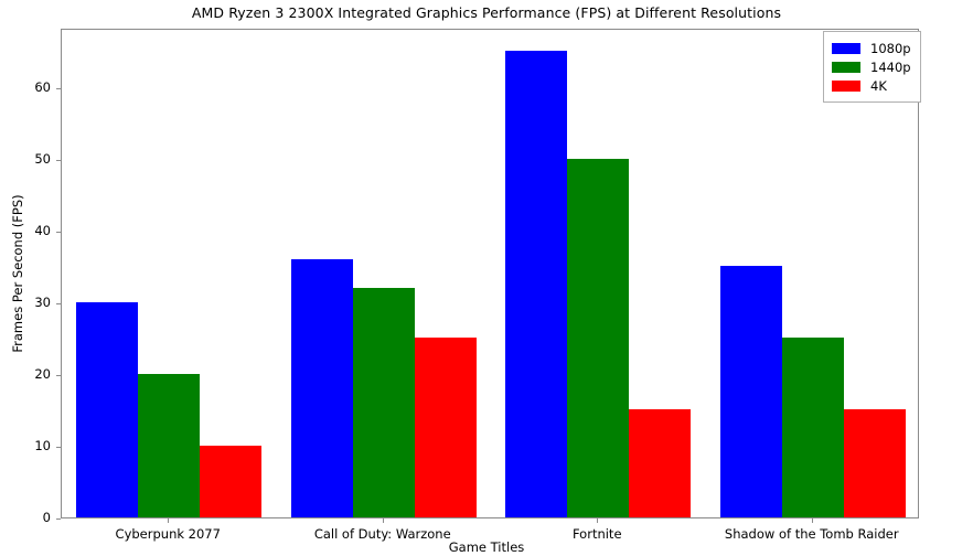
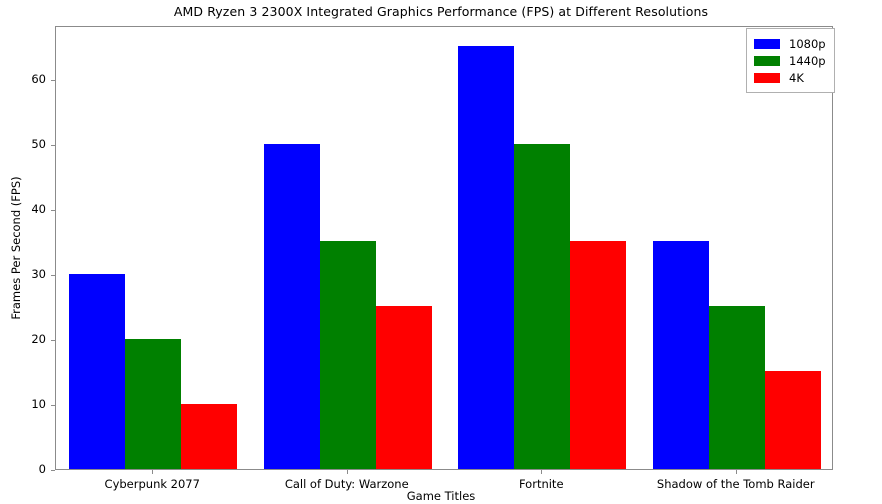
1080p/Call of Duty: Warzone: 36 -> 50
1440p/Call of Duty: Warzone: 32 -> 35
4K/Fortnite: 15 -> 35
